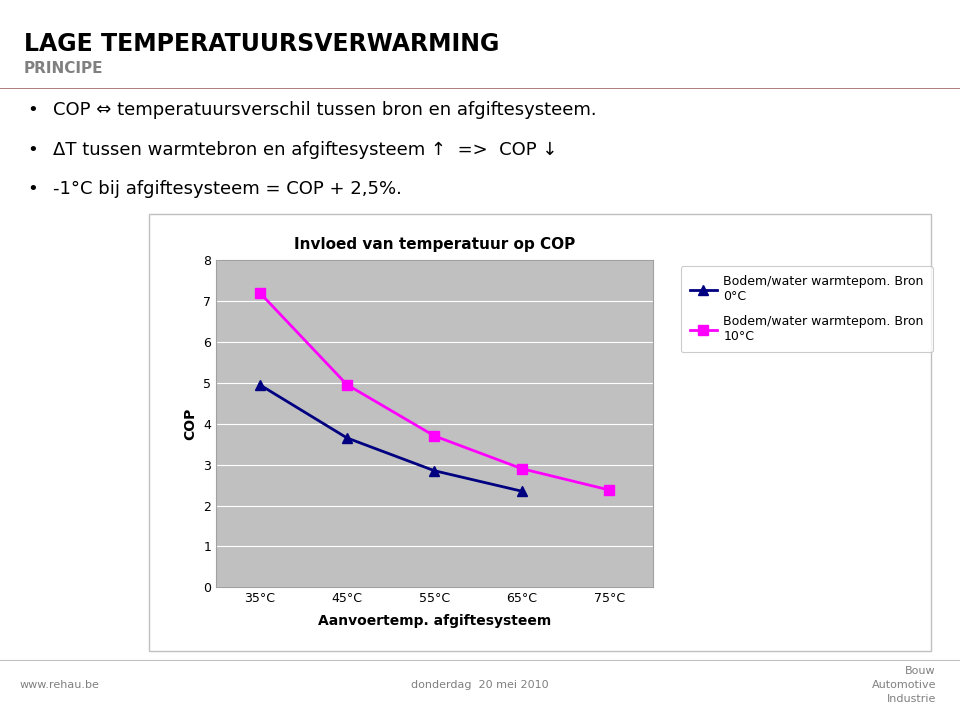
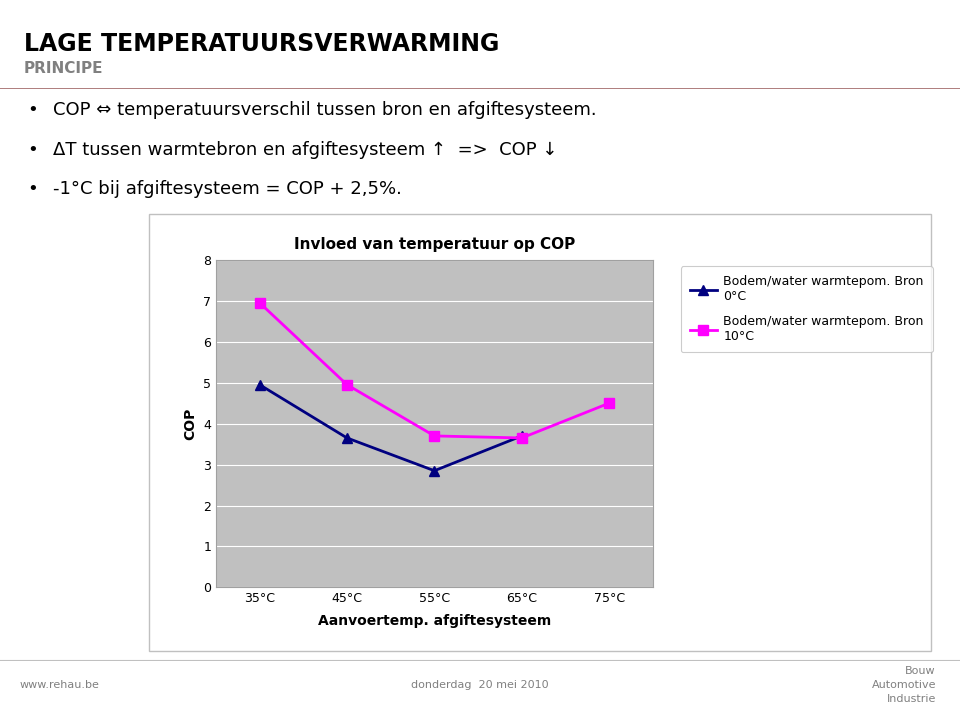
Bodem/water warmtepom. Bron 10°C/35°C: 7.20 -> 6.95
Bodem/water warmtepom. Bron 0°C/65°C: 2.35 -> 3.70
Bodem/water warmtepom. Bron 10°C/65°C: 2.90 -> 3.65
Bodem/water warmtepom. Bron 10°C/75°C: 2.38 -> 4.50
